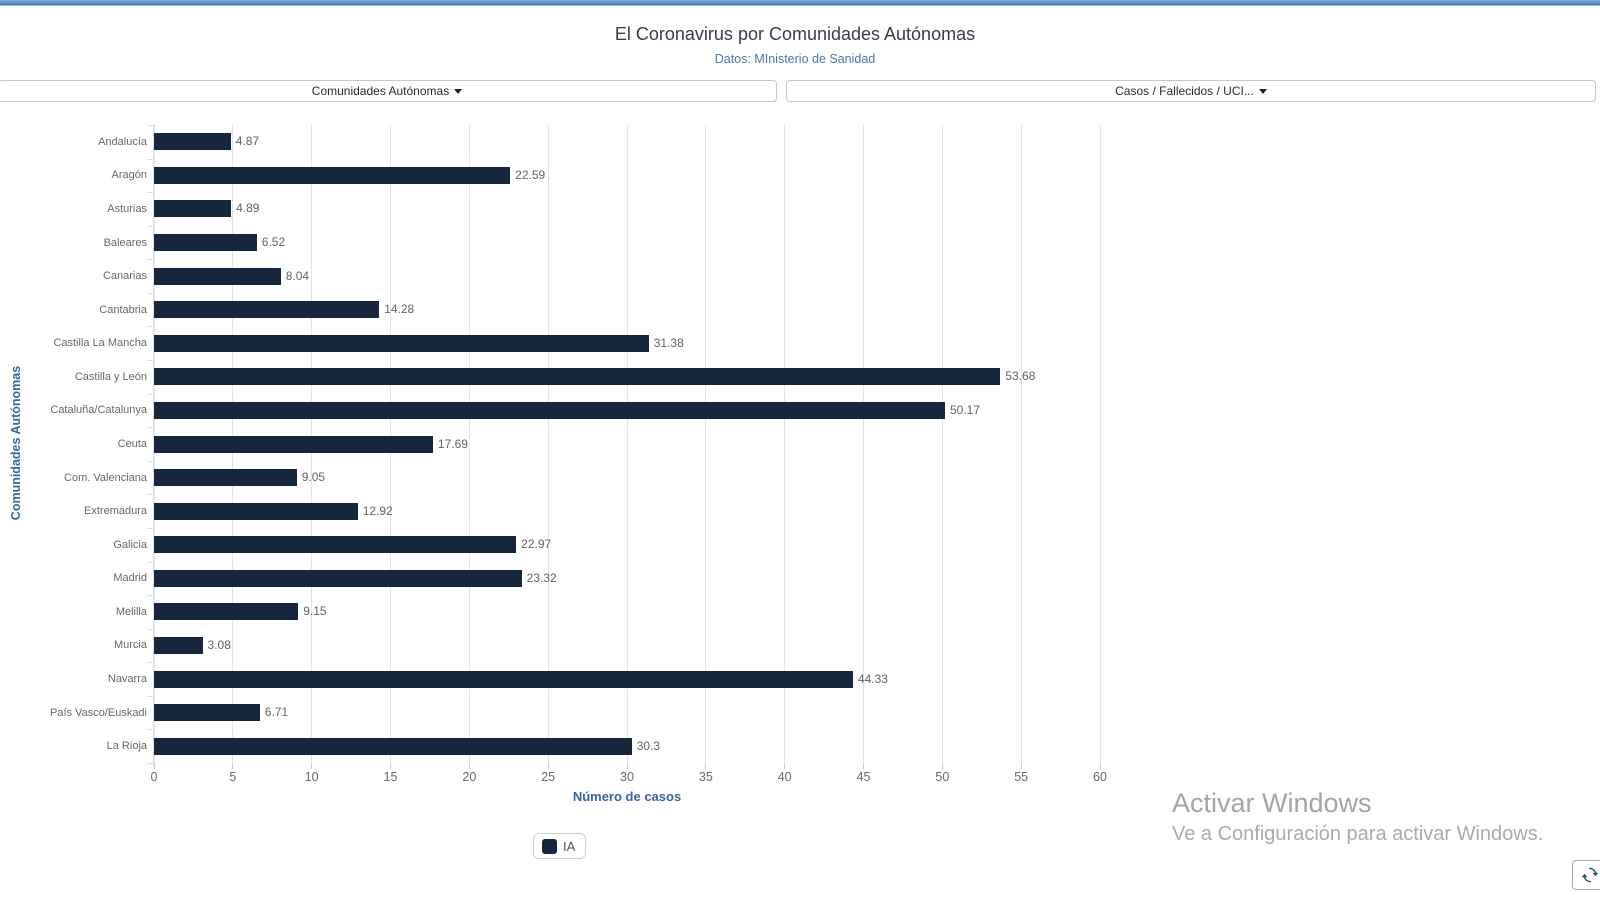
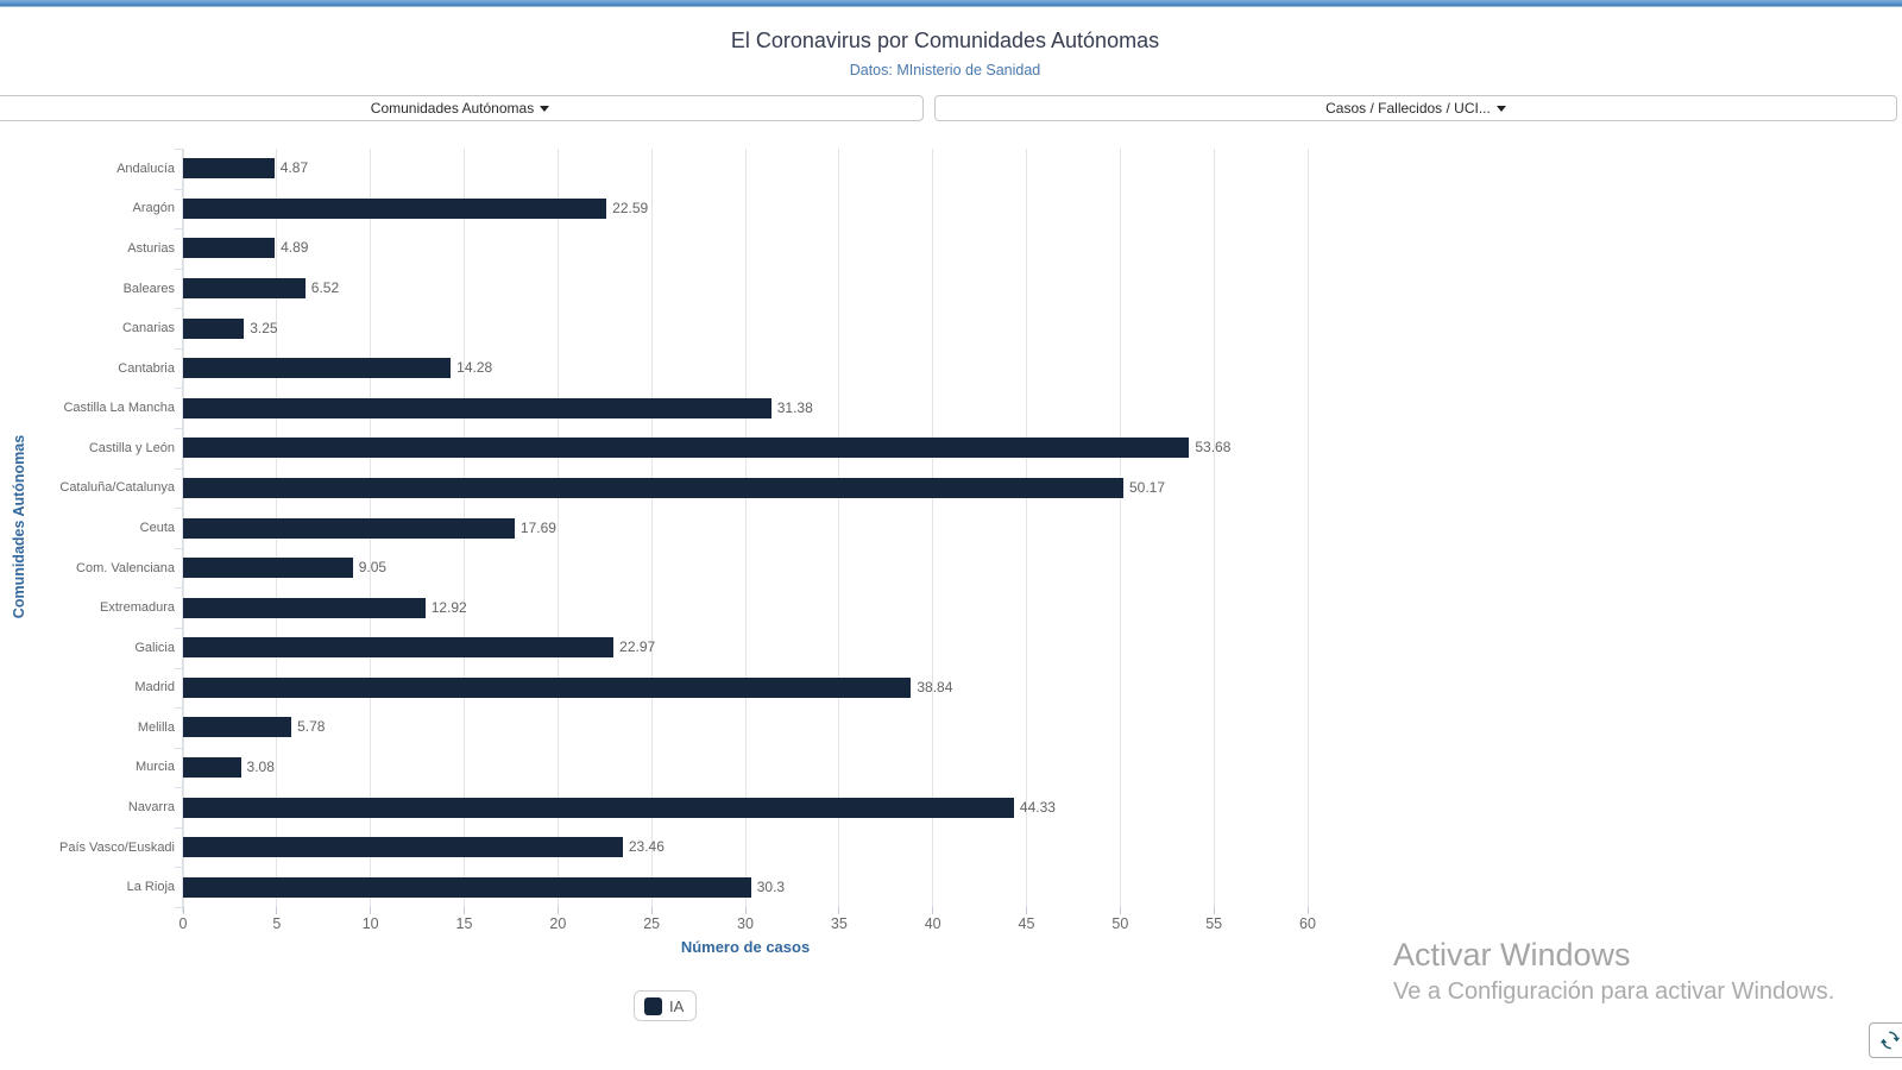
Canarias: 8.04 -> 3.25
Madrid: 23.32 -> 38.84
Melilla: 9.15 -> 5.78
País Vasco/Euskadi: 6.71 -> 23.46
